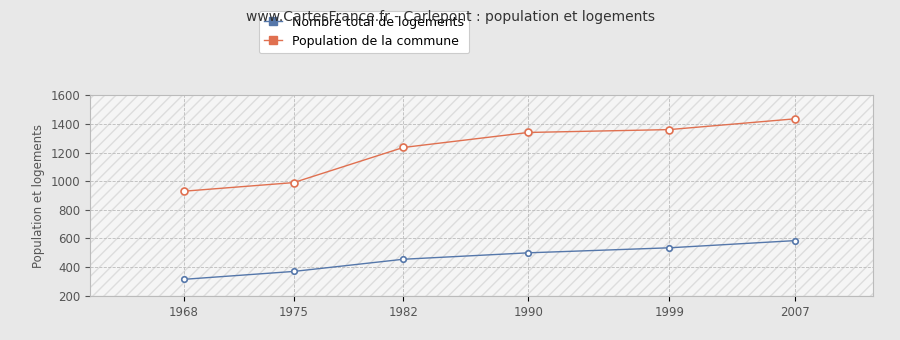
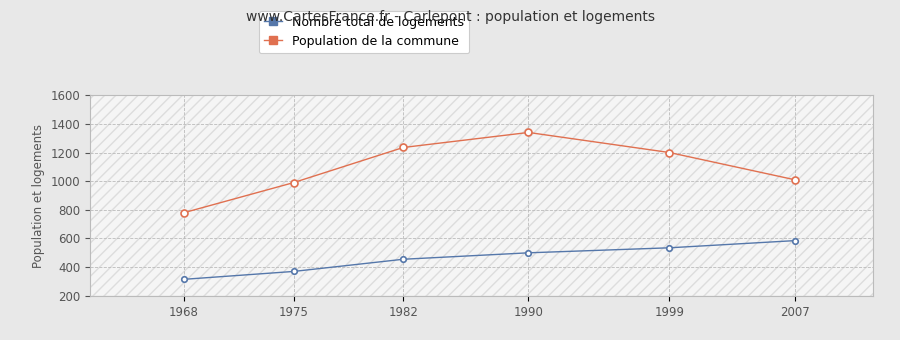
Population de la commune/1968: 930 -> 780
Population de la commune/1999: 1360 -> 1200
Population de la commune/2007: 1440 -> 1010
